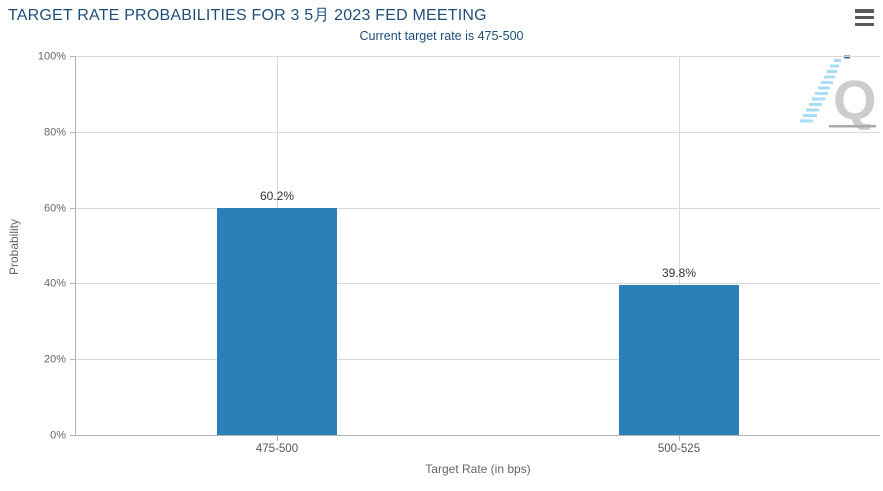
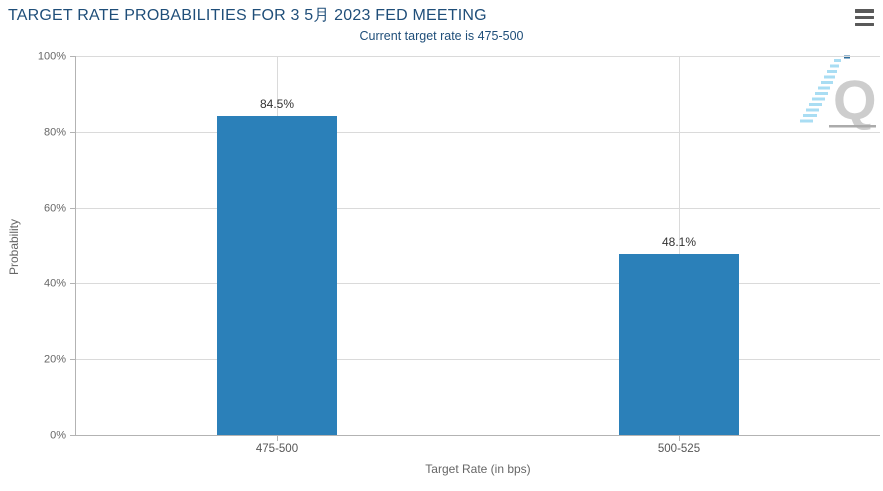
475-500: 60.2% -> 84.5%
500-525: 39.8% -> 48.1%
